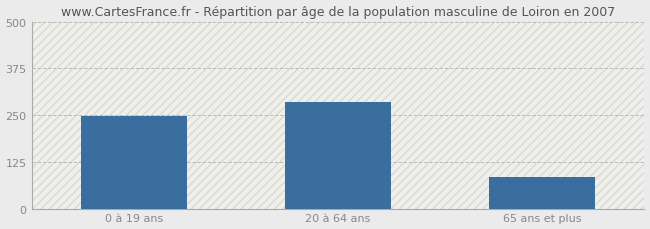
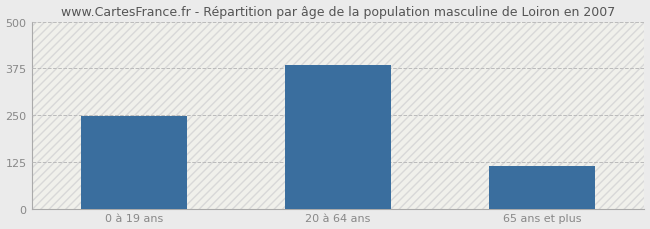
20 à 64 ans: 285 -> 383
65 ans et plus: 85 -> 113
